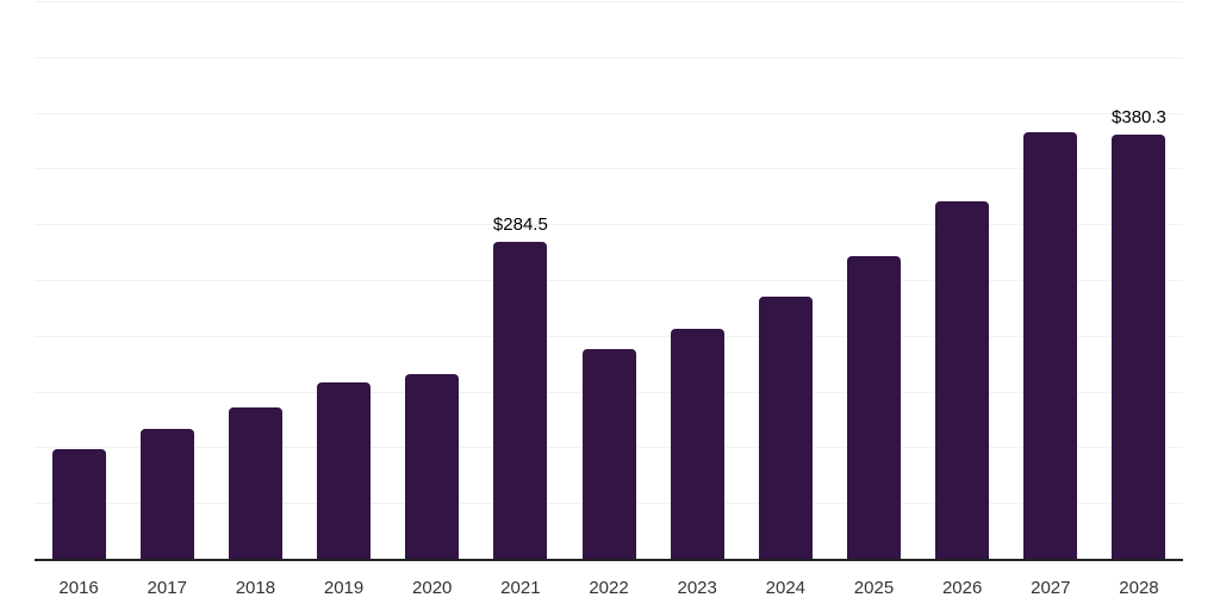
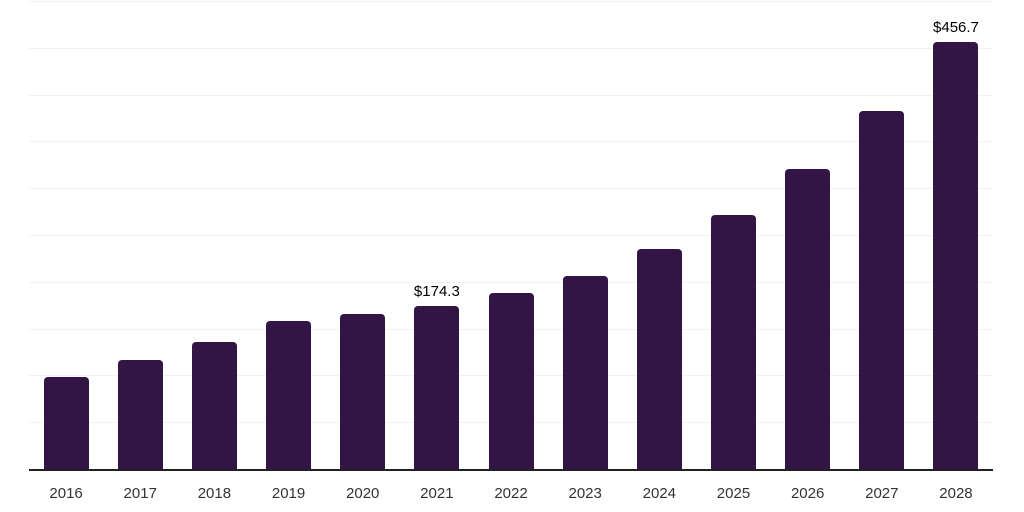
2021: $284.5 -> $174.3
2028: $380.3 -> $456.7
